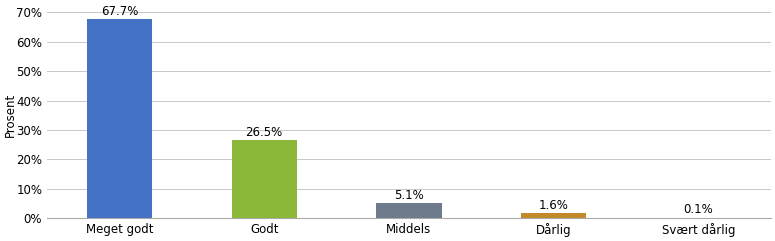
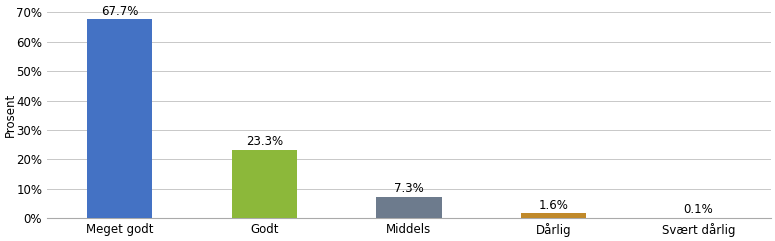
Godt: 26.5% -> 23.3%
Middels: 5.1% -> 7.3%
